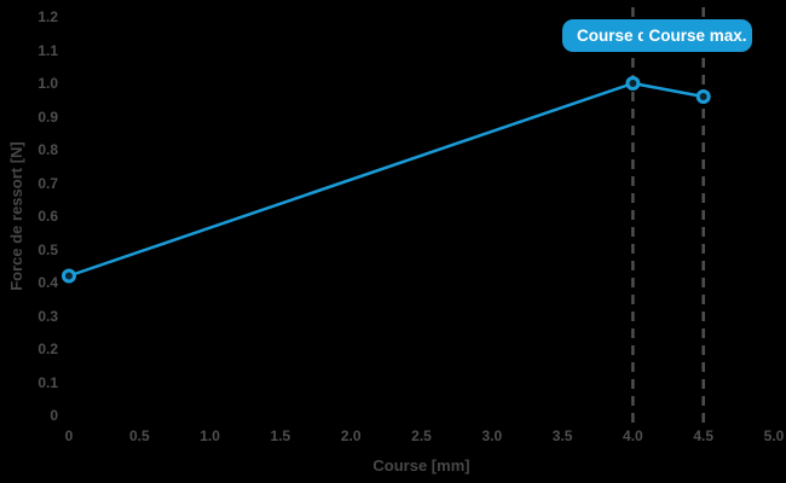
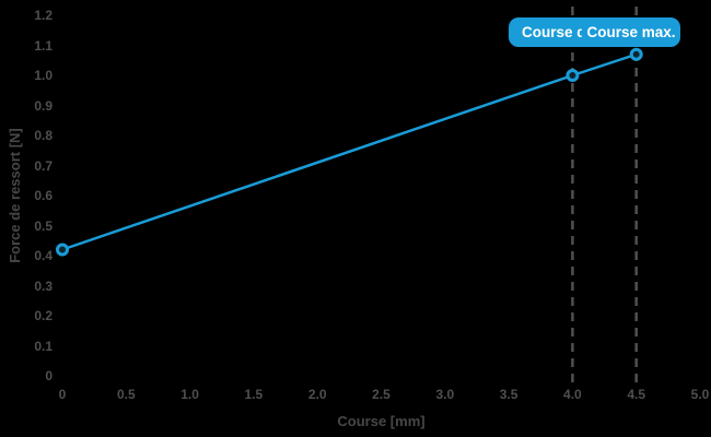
4.5: 0.96 -> 1.07
